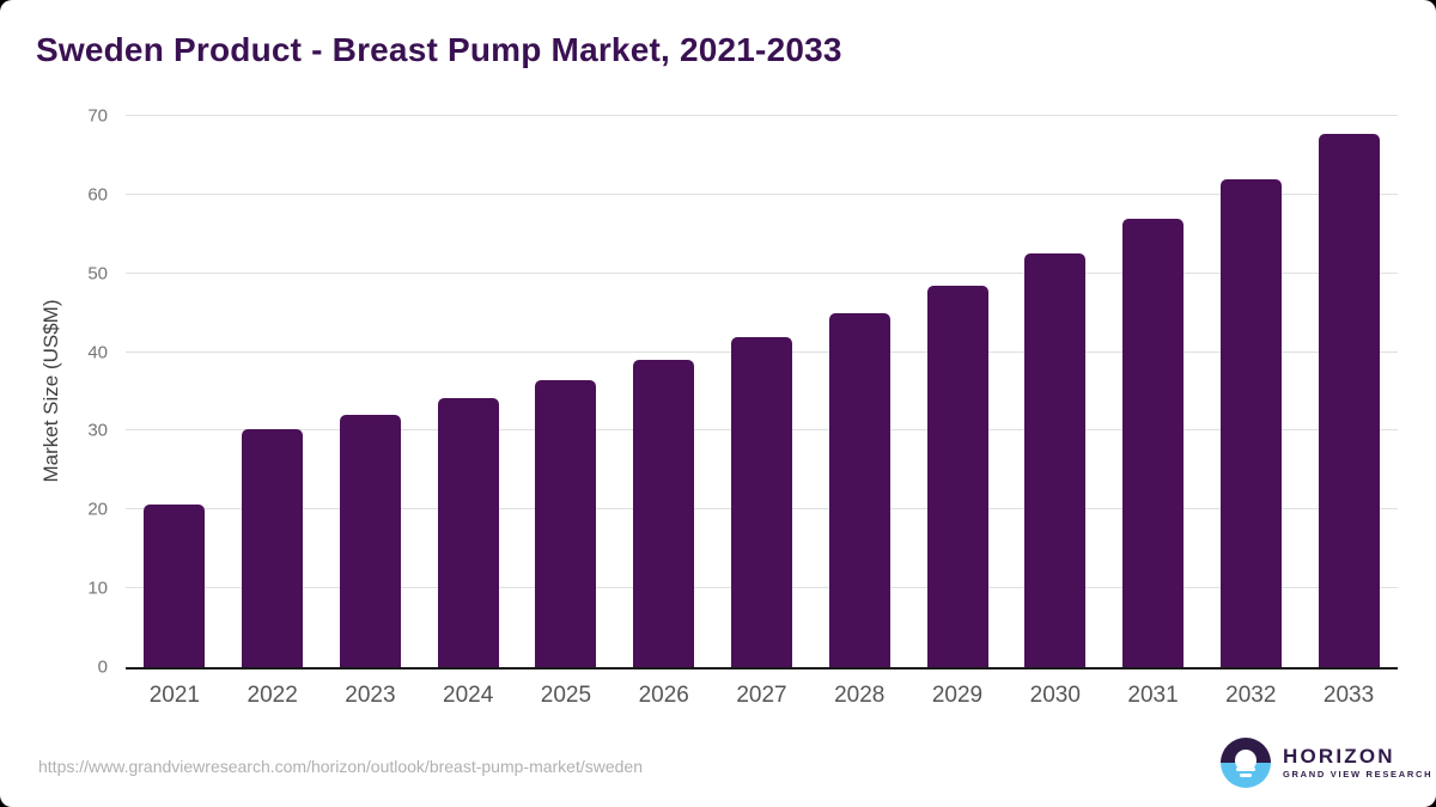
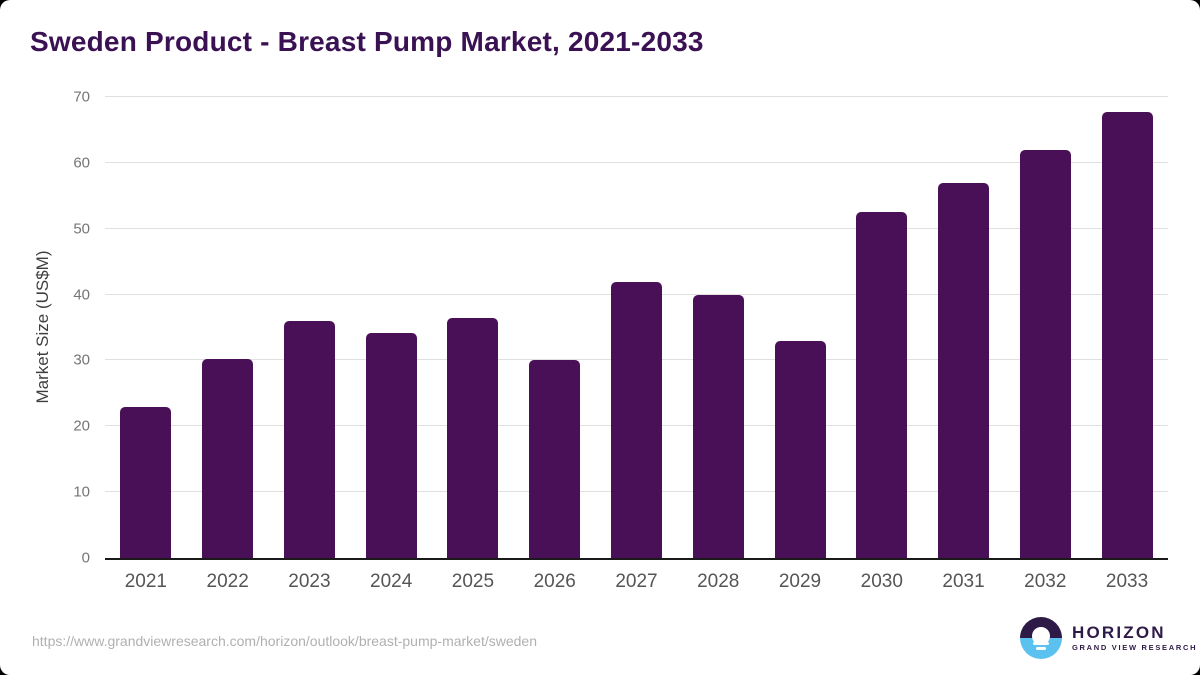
2021: 21 -> 23
2023: 32 -> 36
2026: 39 -> 30
2028: 45 -> 40
2029: 48 -> 33
